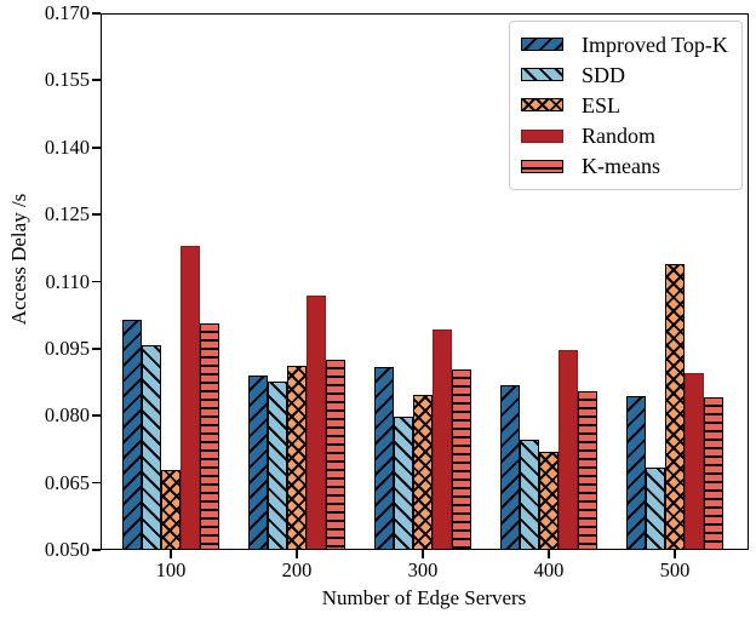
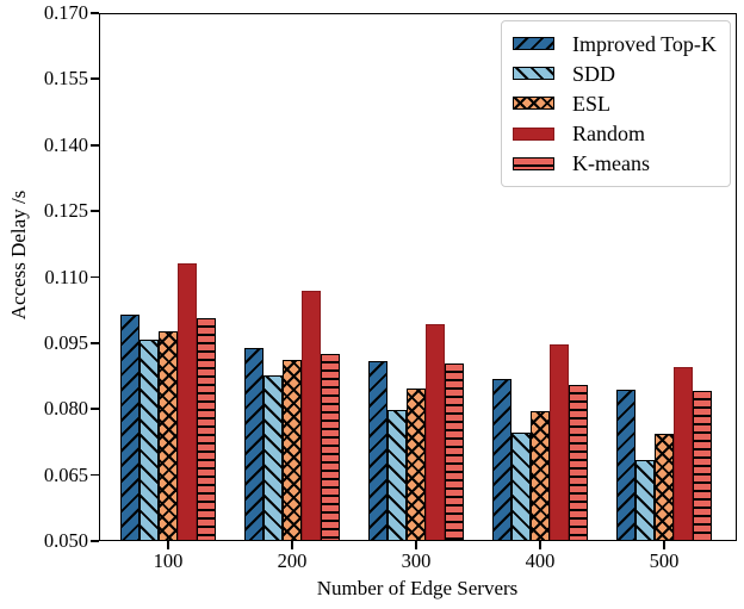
ESL/100: 0.068 -> 0.098
Random/100: 0.118 -> 0.113
Improved Top-K/200: 0.089 -> 0.094
ESL/400: 0.072 -> 0.080
ESL/500: 0.114 -> 0.074
